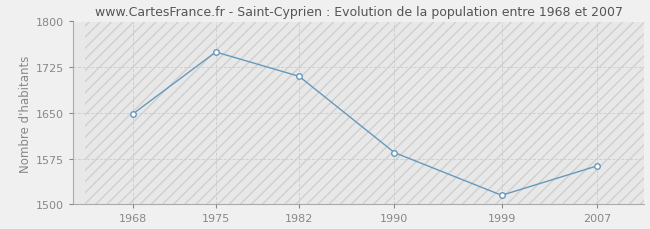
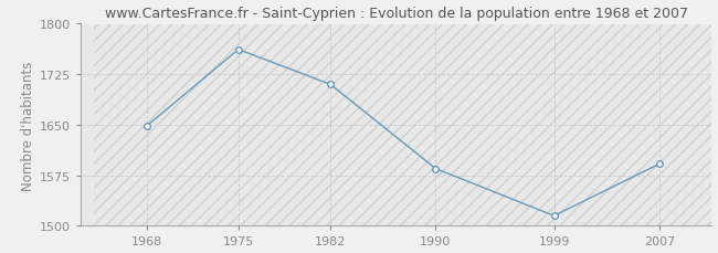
1975: 1750 -> 1762
2007: 1563 -> 1592
